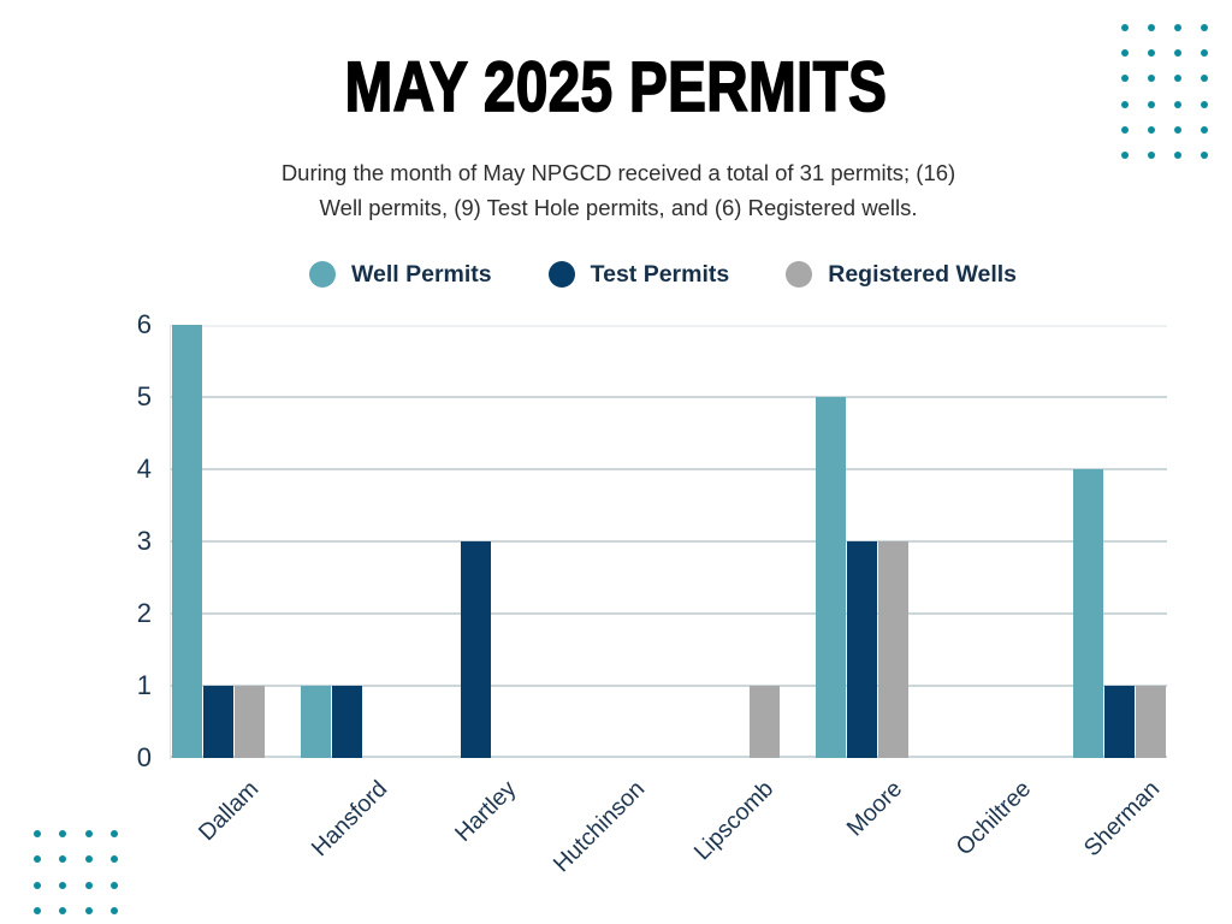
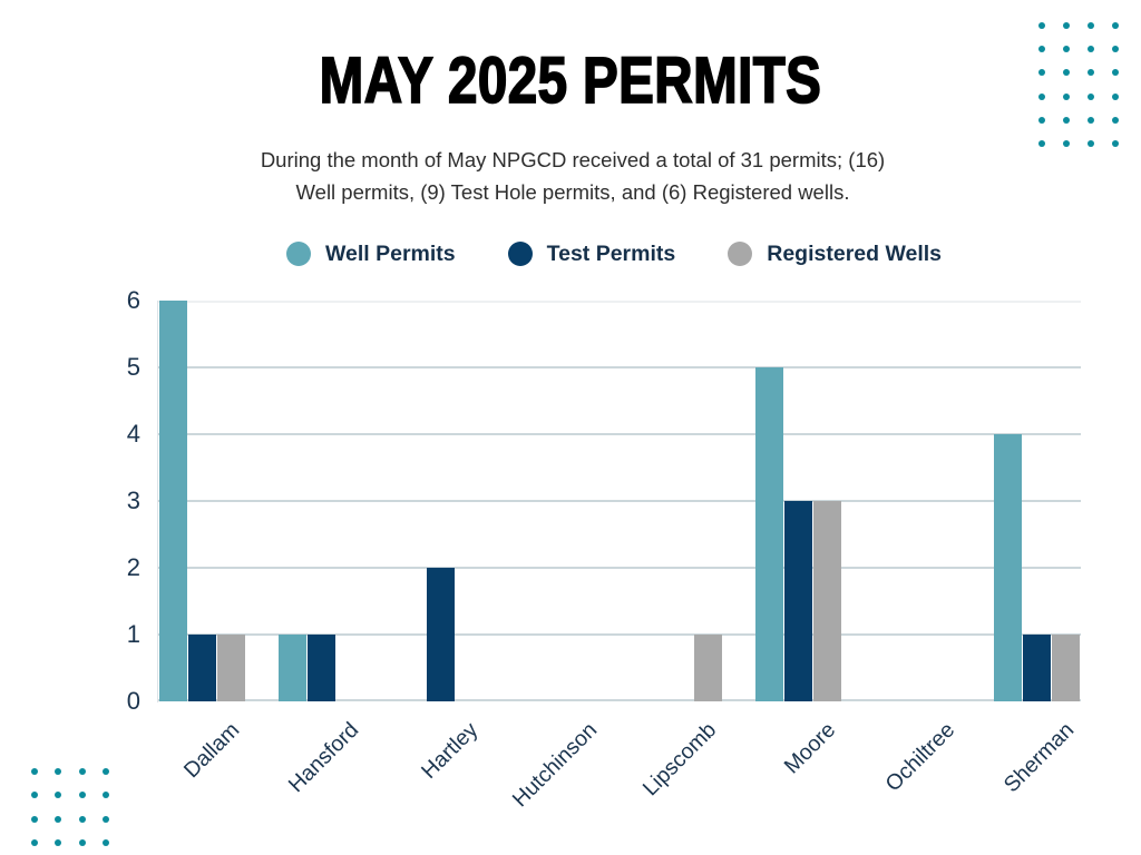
Test Permits/Hartley: 3 -> 2
